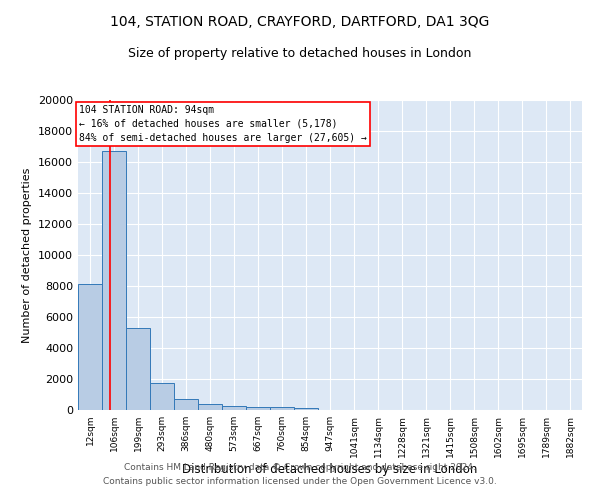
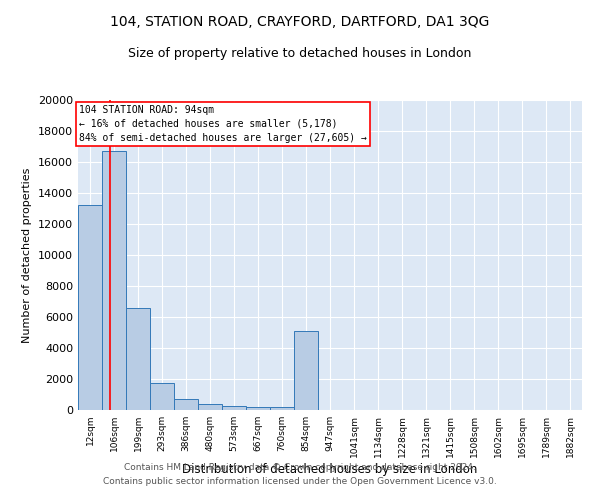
12sqm: 8100 -> 13200
199sqm: 5300 -> 6600
854sqm: 200 -> 5100
